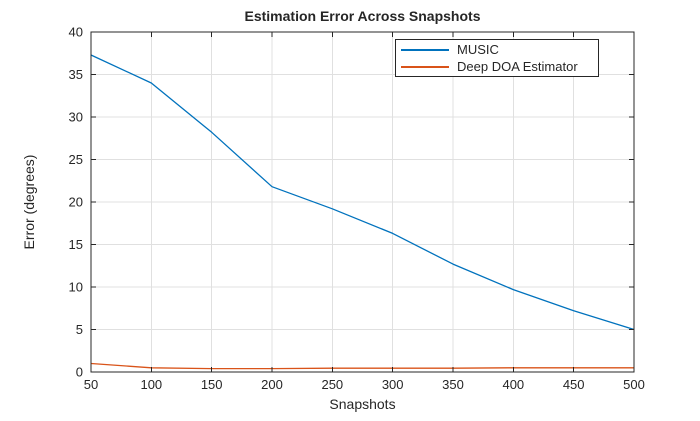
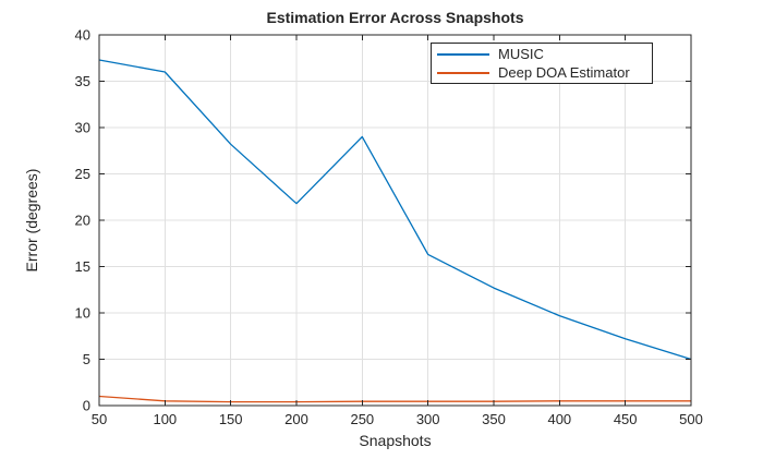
MUSIC/100: 34 -> 36
MUSIC/250: 19 -> 29
